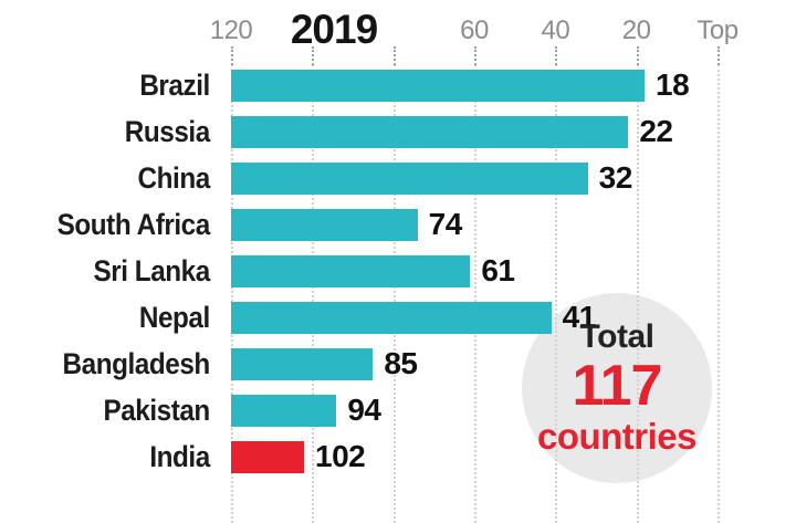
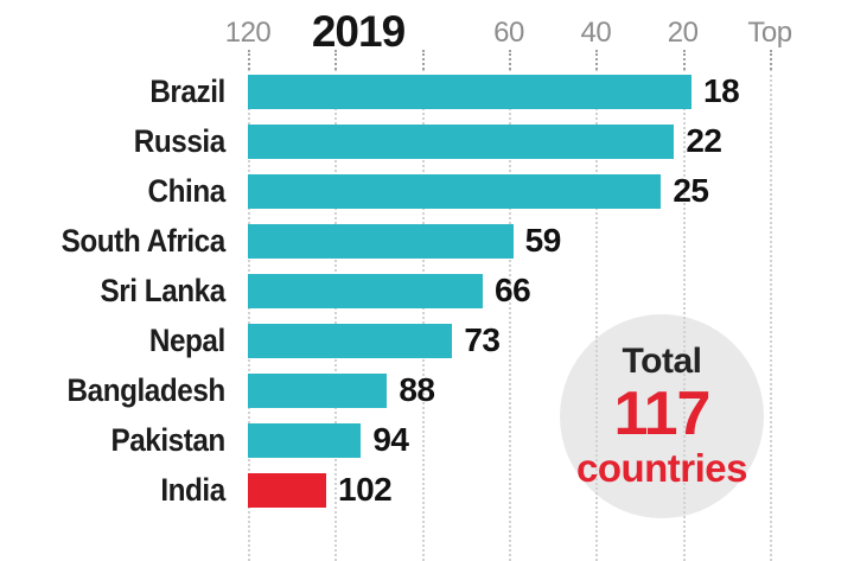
China: 32 -> 25
South Africa: 74 -> 59
Sri Lanka: 61 -> 66
Nepal: 41 -> 73
Bangladesh: 85 -> 88
